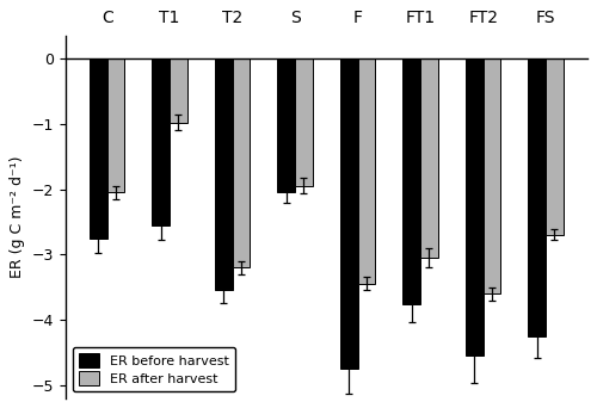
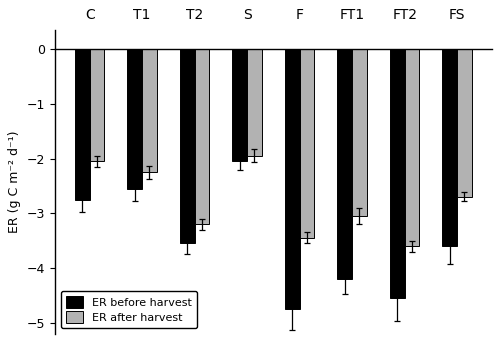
ER after harvest/T1: -0.98 -> -2.25
ER before harvest/FT1: -3.76 -> -4.20
ER before harvest/FS: -4.26 -> -3.60
